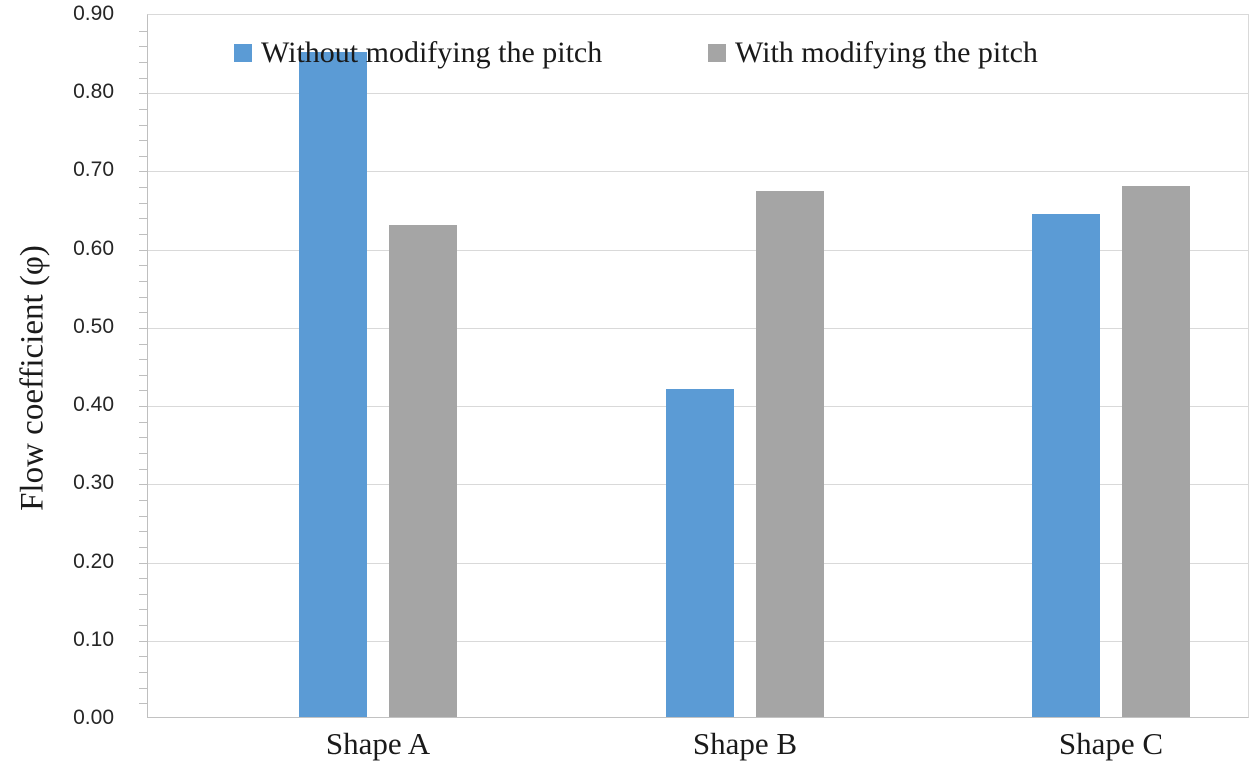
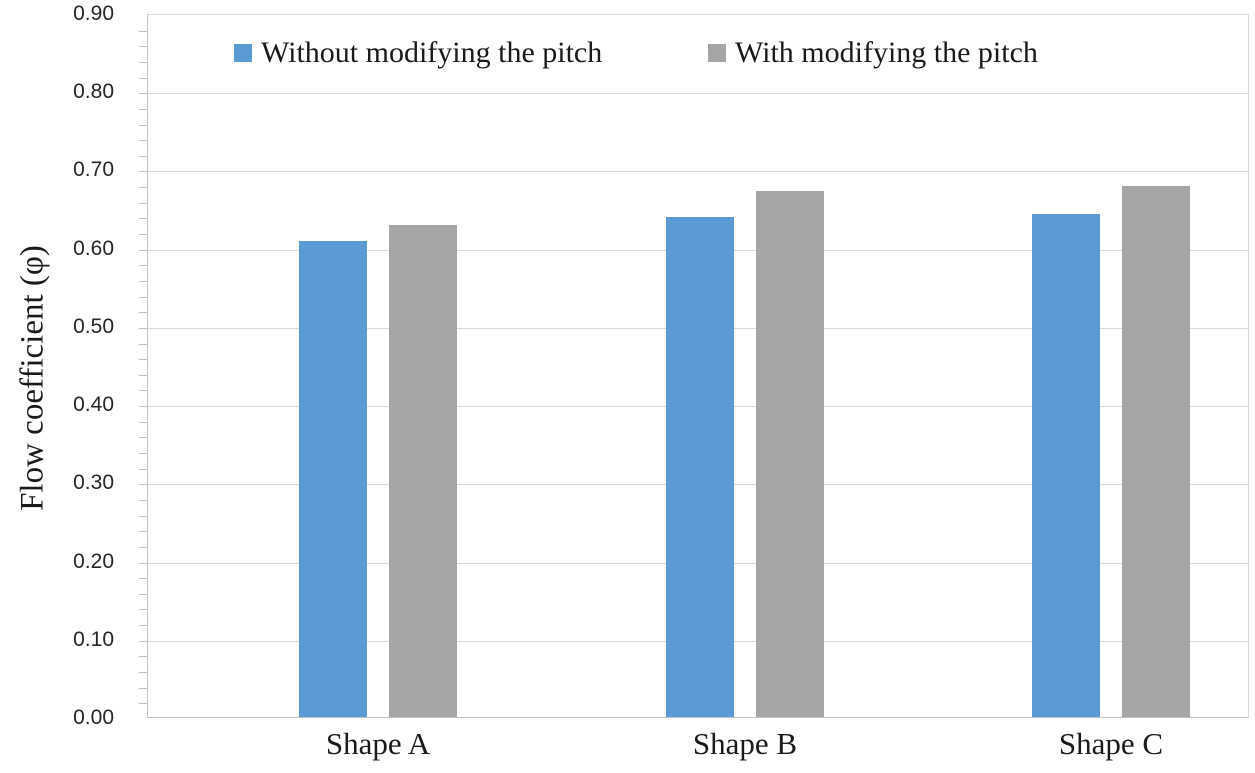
Without modifying the pitch/Shape A: 0.85 -> 0.61
Without modifying the pitch/Shape B: 0.42 -> 0.64
